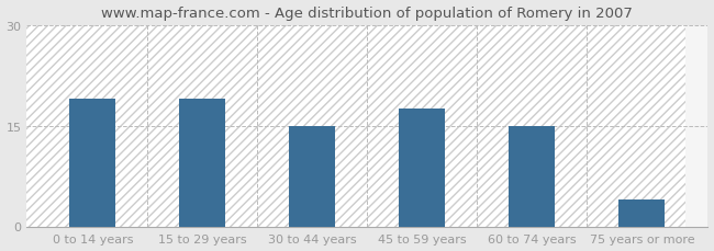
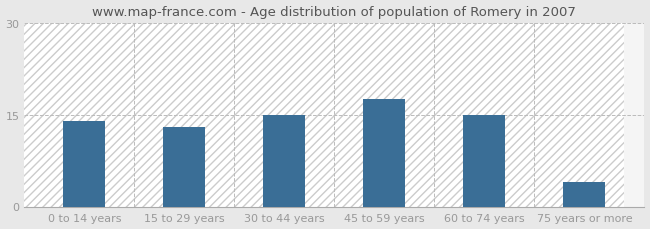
0 to 14 years: 19.0 -> 14.0
15 to 29 years: 19.0 -> 13.0
